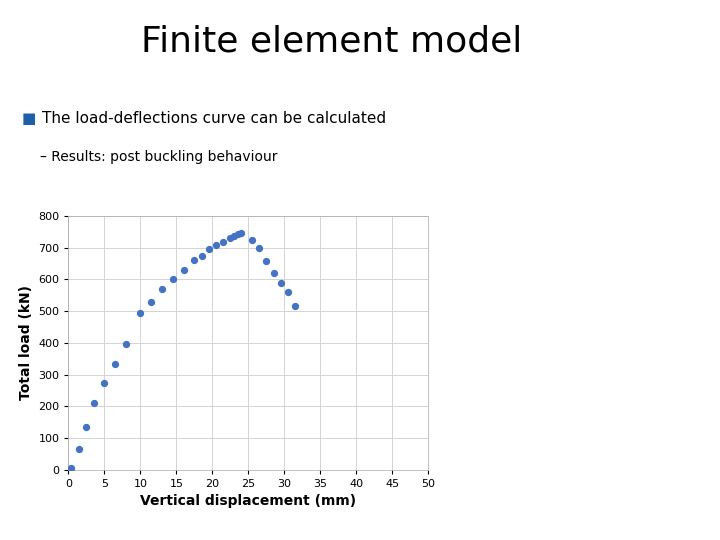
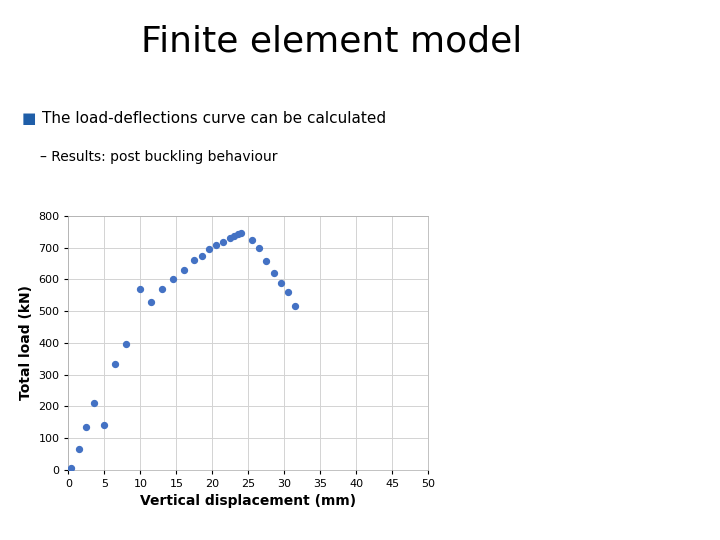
5: 275 -> 140
10: 495 -> 570
